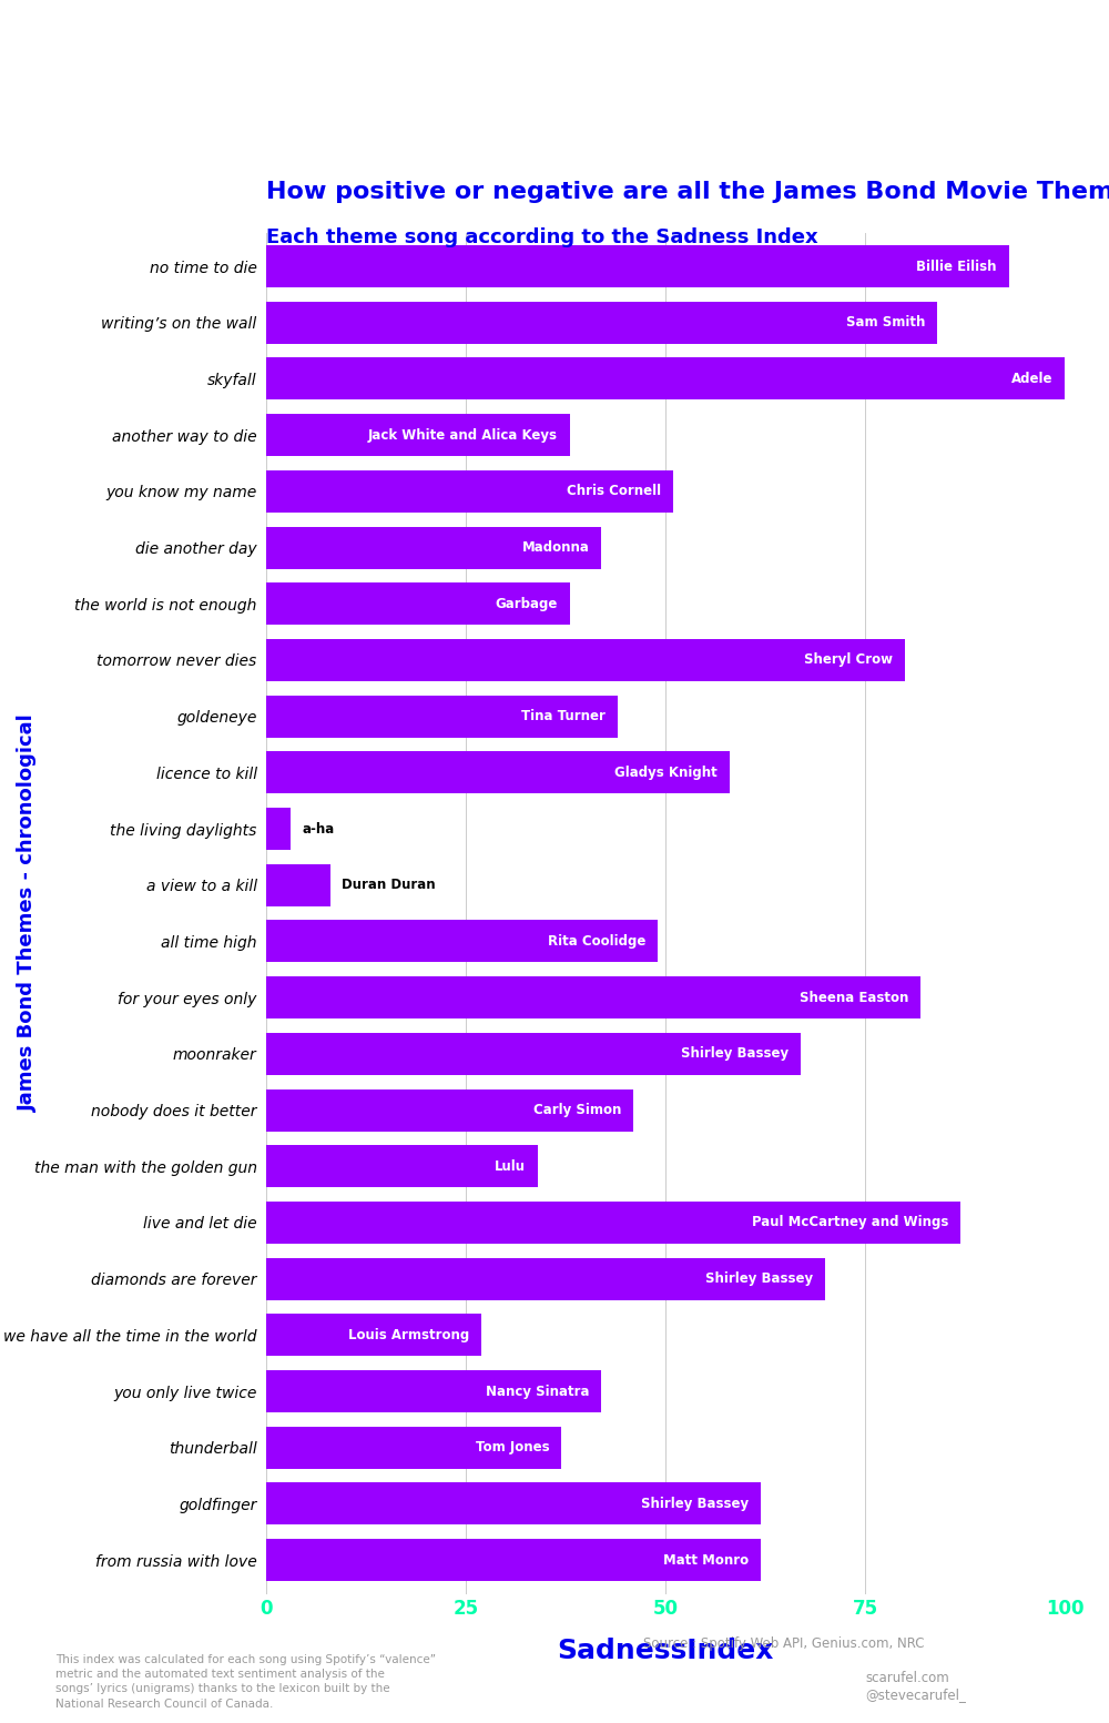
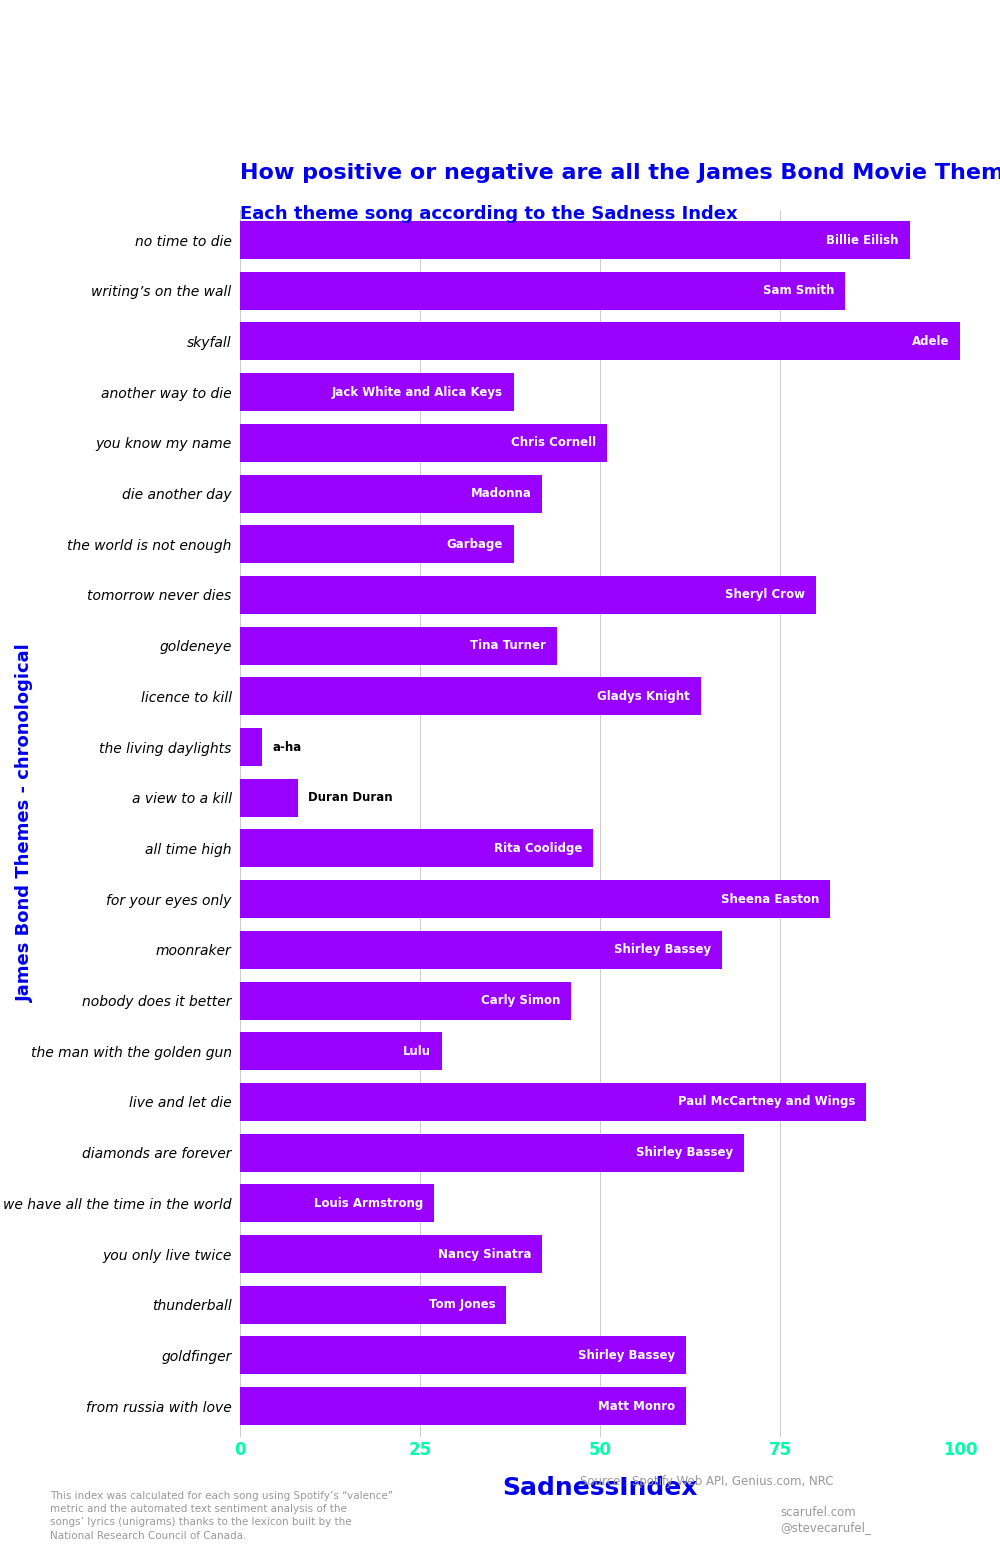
licence to kill: 58 -> 64
the man with the golden gun: 34 -> 28
